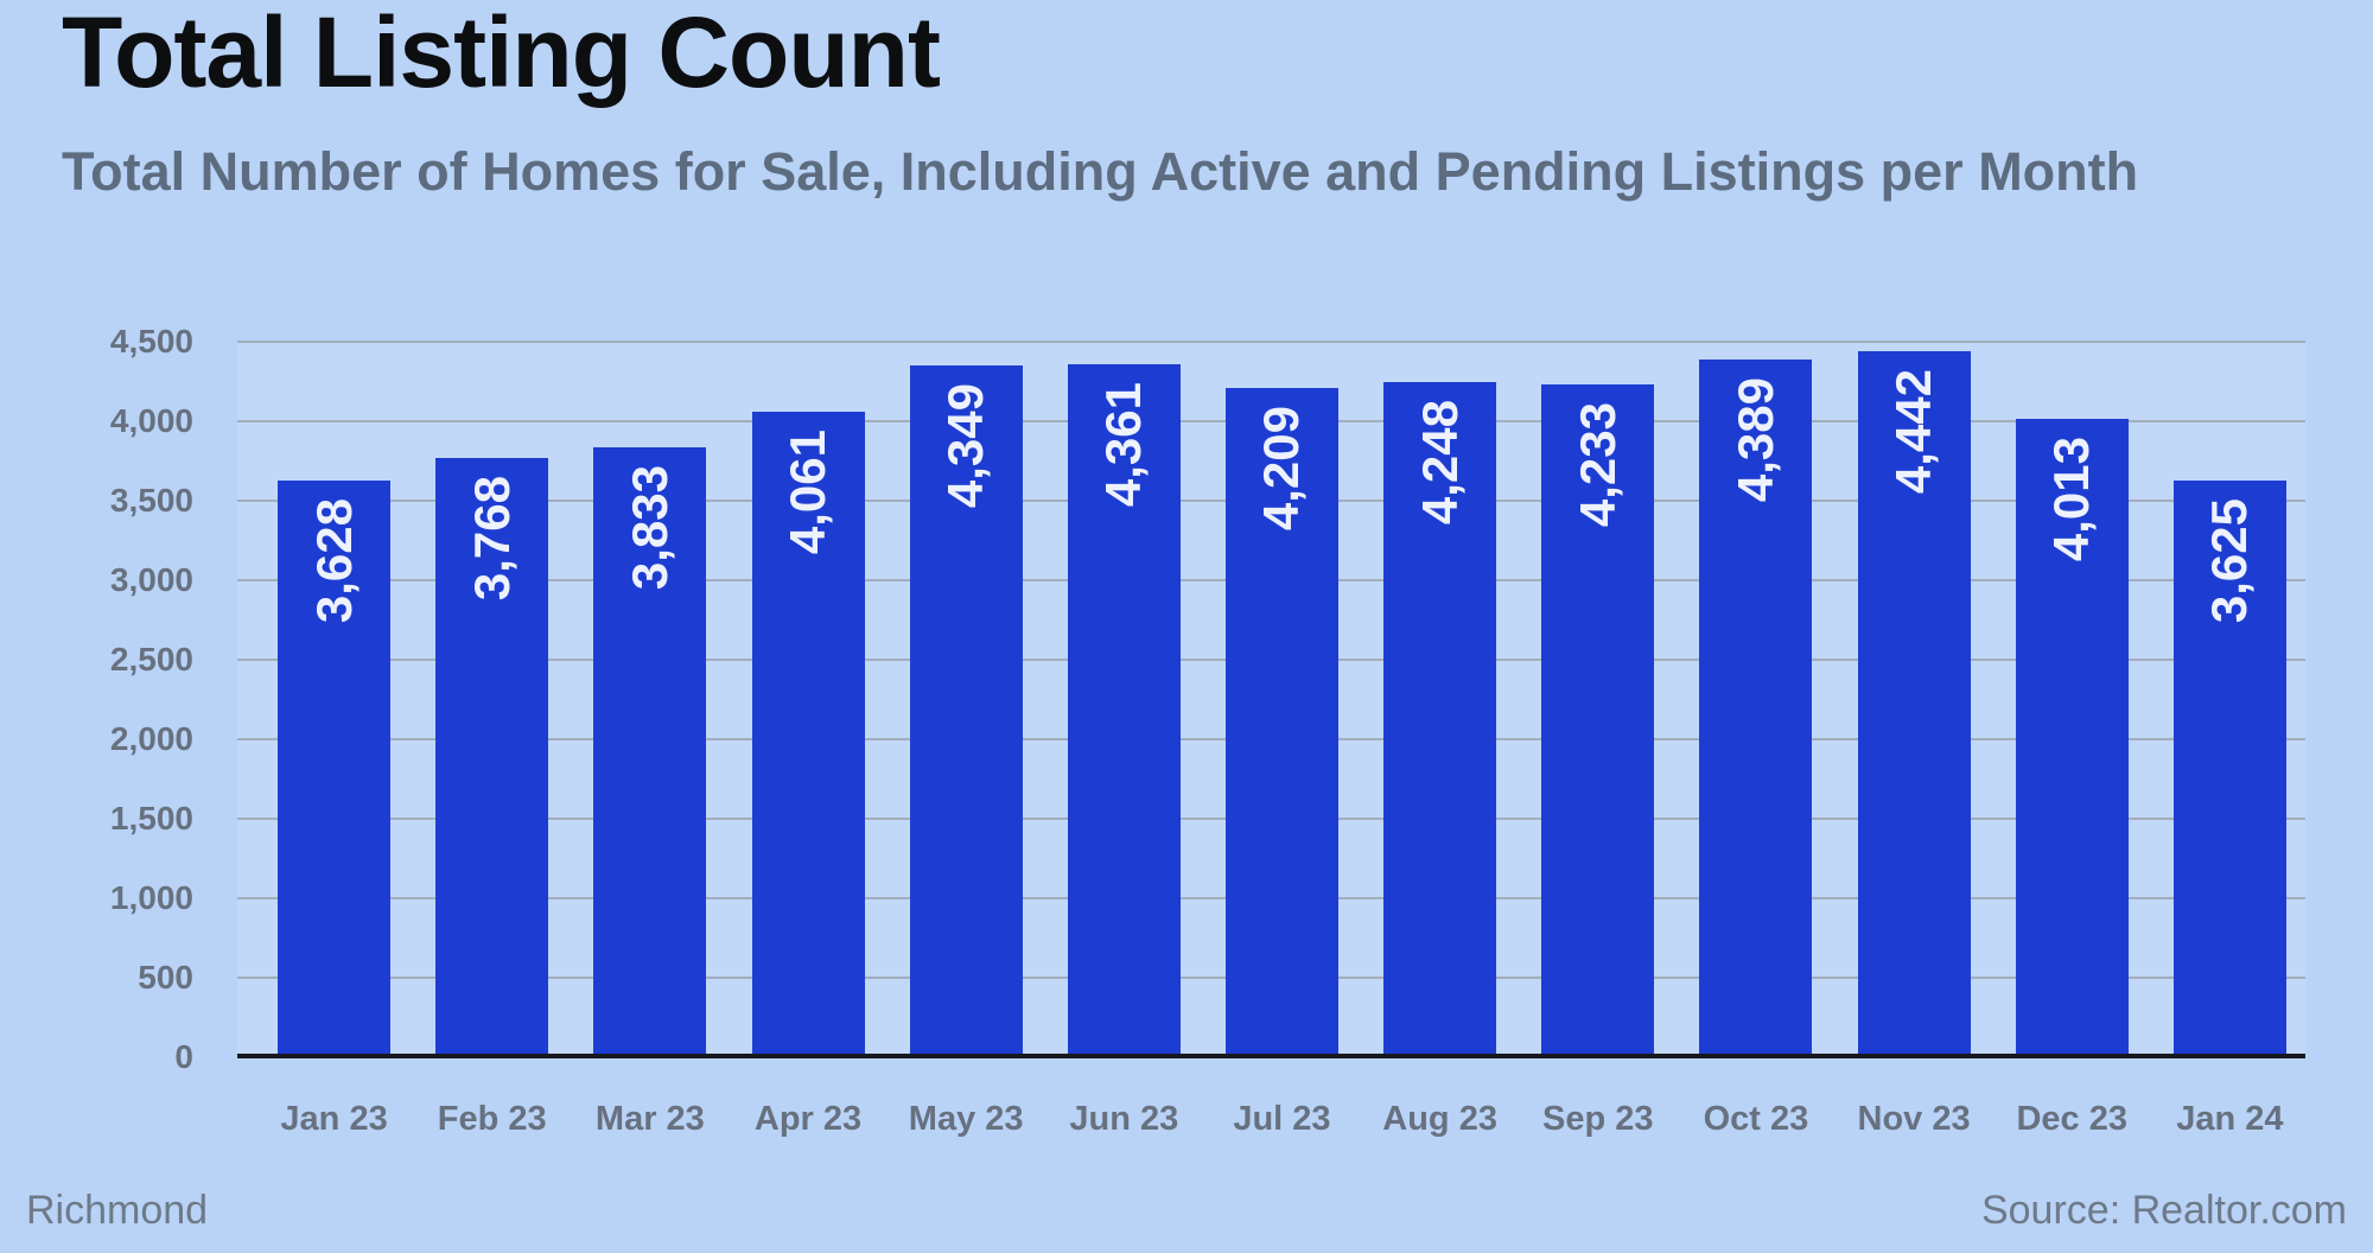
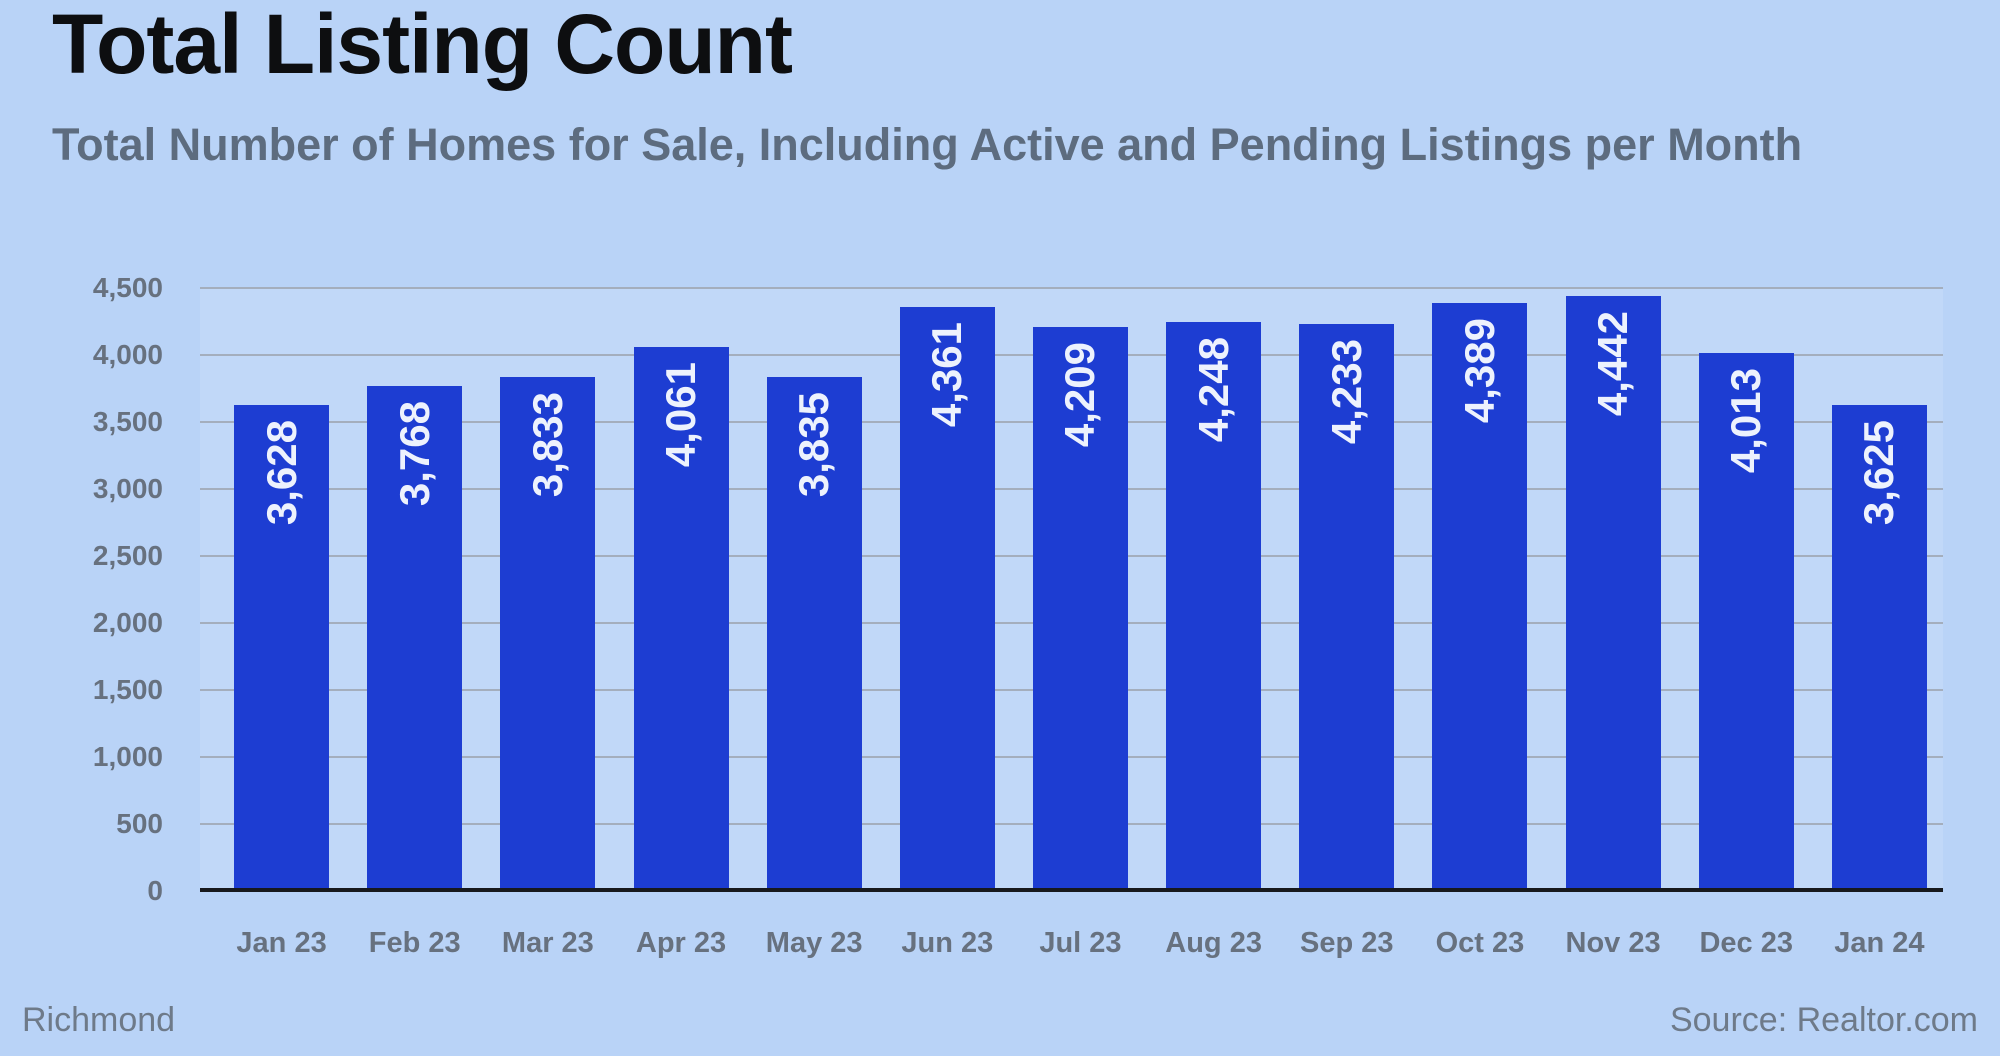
May 23: 4,349 -> 3,835
